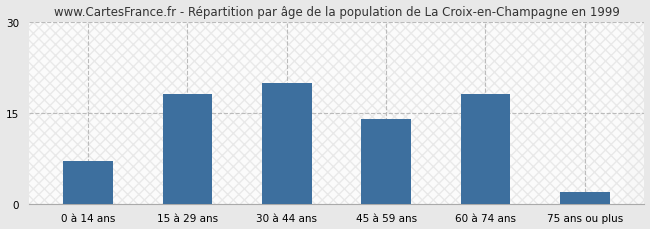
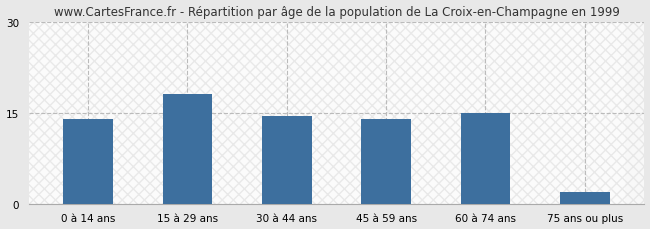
0 à 14 ans: 7.0 -> 14.0
30 à 44 ans: 19.8 -> 14.5
60 à 74 ans: 18.0 -> 15.0
